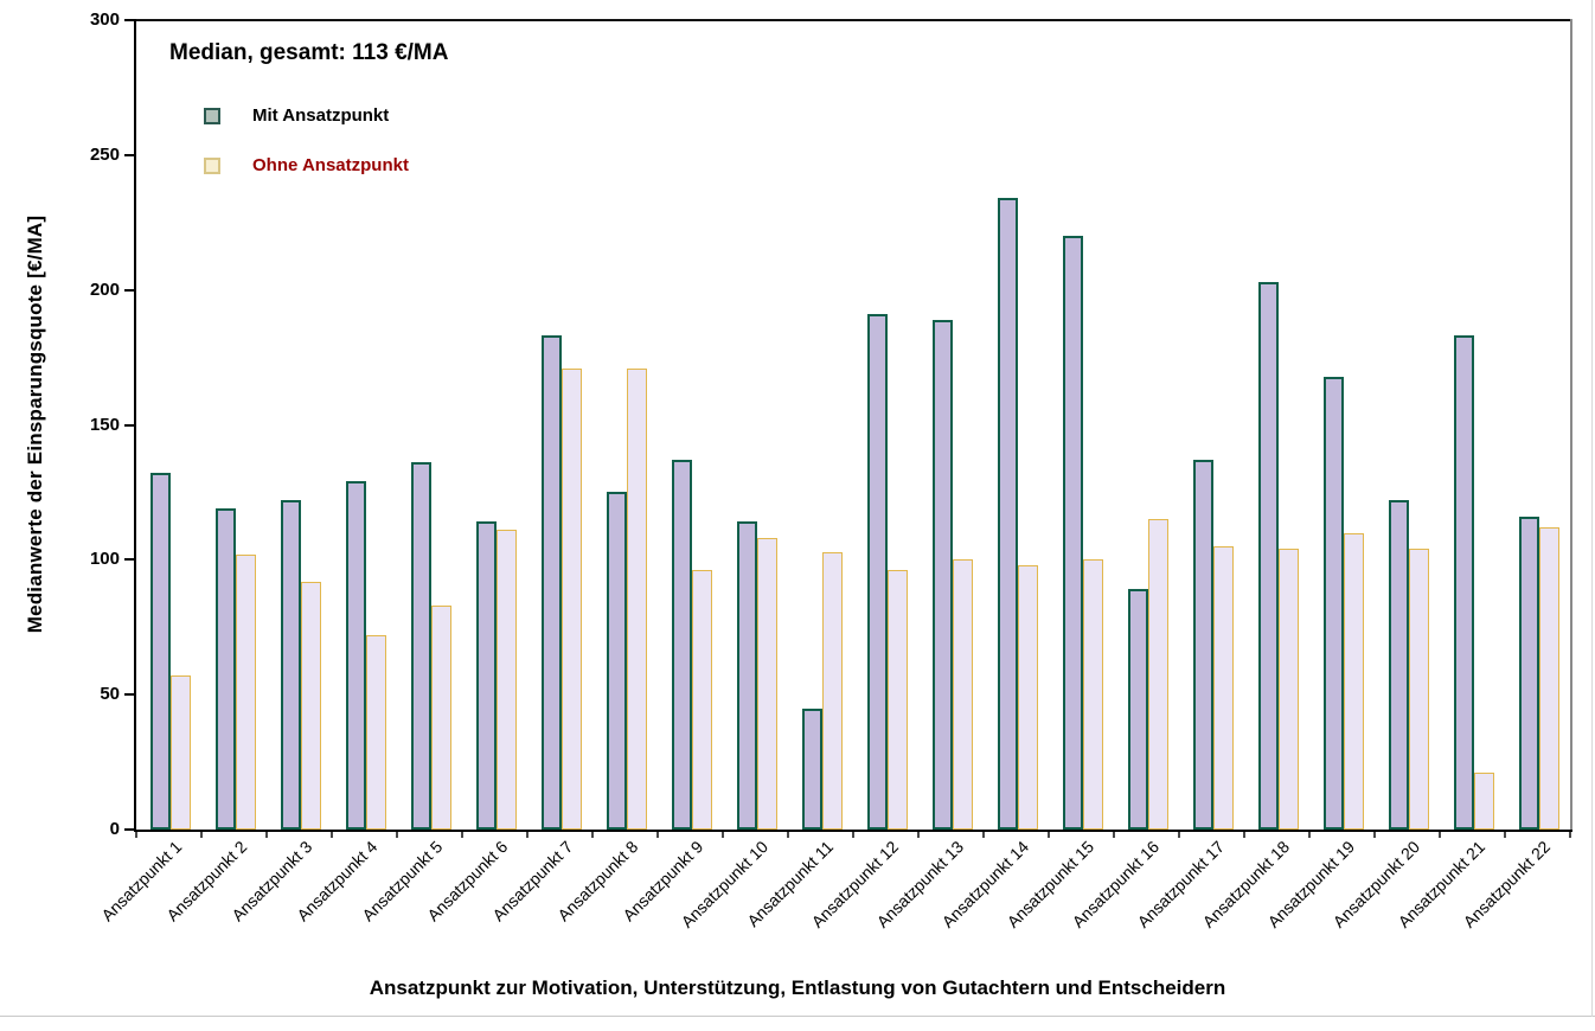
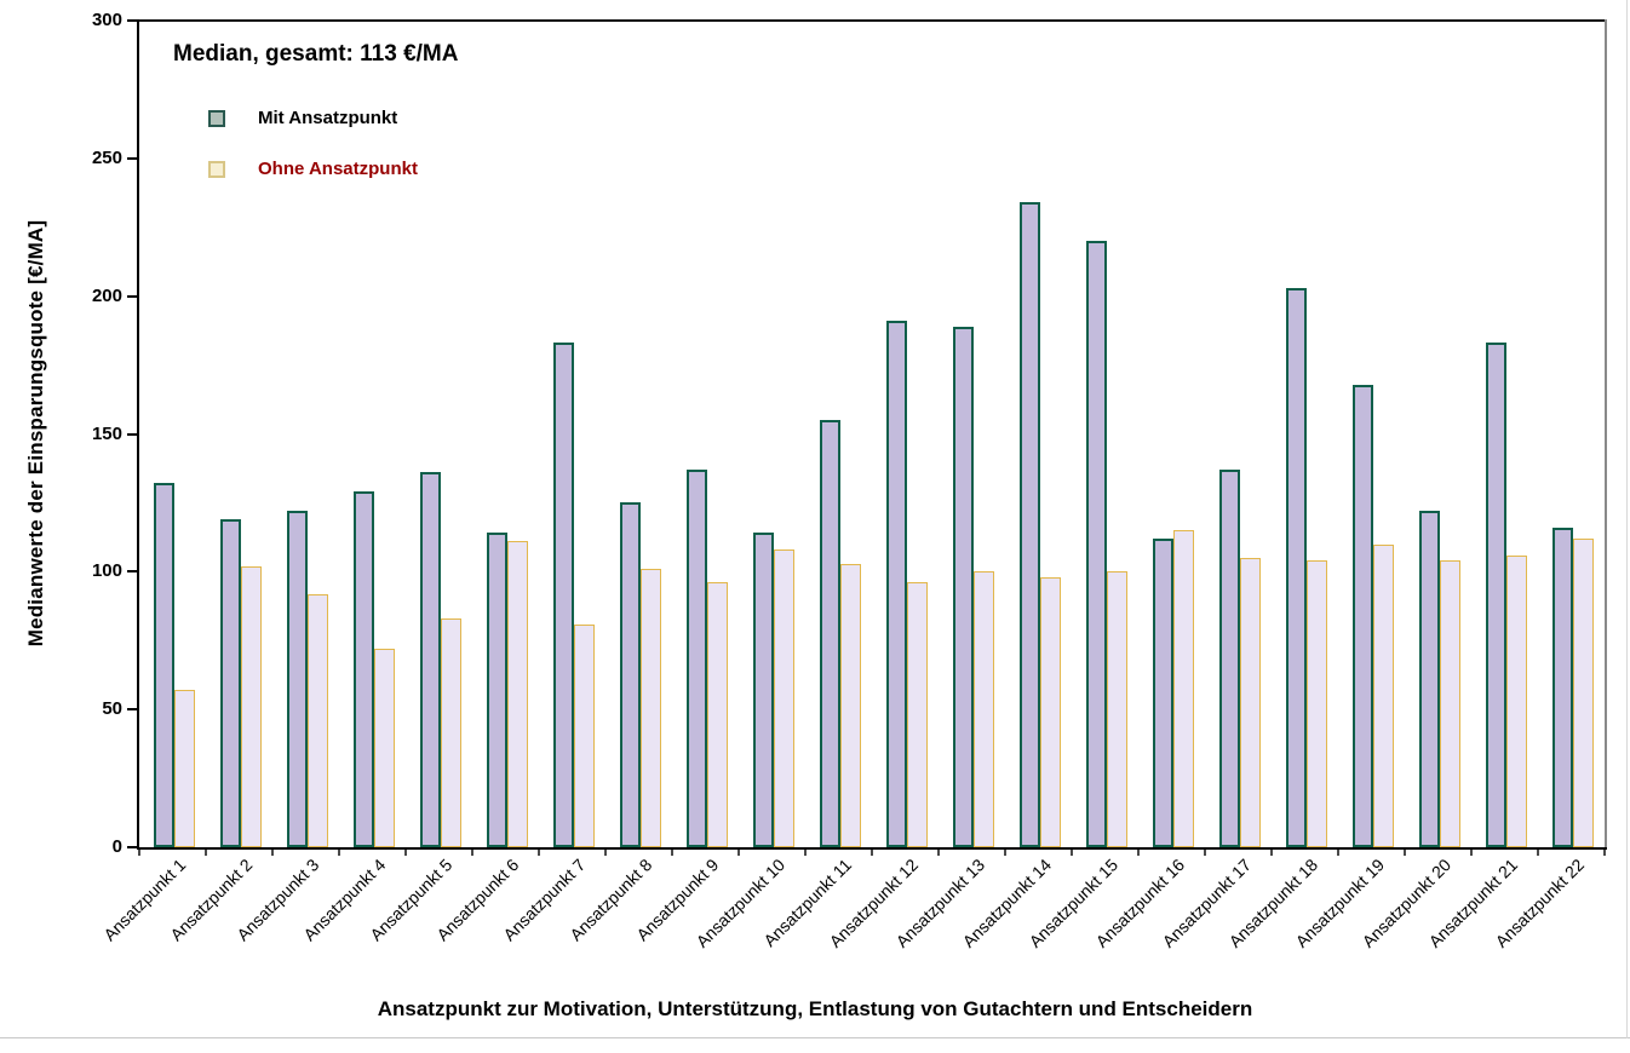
Ohne Ansatzpunkt/Ansatzpunkt 7: 171 -> 81
Ohne Ansatzpunkt/Ansatzpunkt 8: 171 -> 101
Mit Ansatzpunkt/Ansatzpunkt 11: 45 -> 155
Mit Ansatzpunkt/Ansatzpunkt 16: 89 -> 112
Ohne Ansatzpunkt/Ansatzpunkt 21: 21 -> 106
